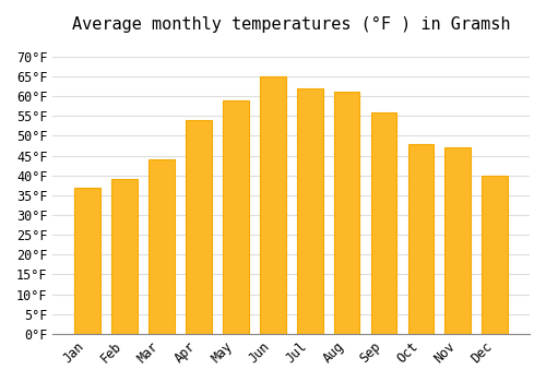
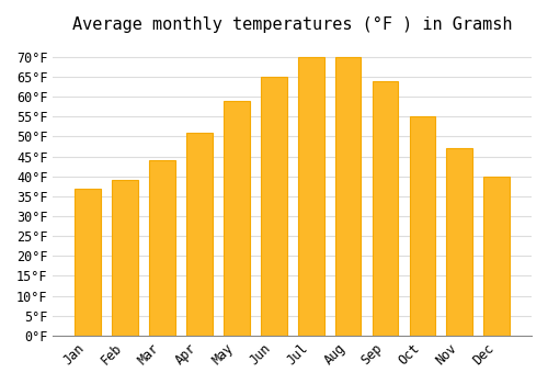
Apr: 54°F -> 51°F
Jul: 62°F -> 70°F
Aug: 61°F -> 70°F
Sep: 56°F -> 64°F
Oct: 48°F -> 55°F
